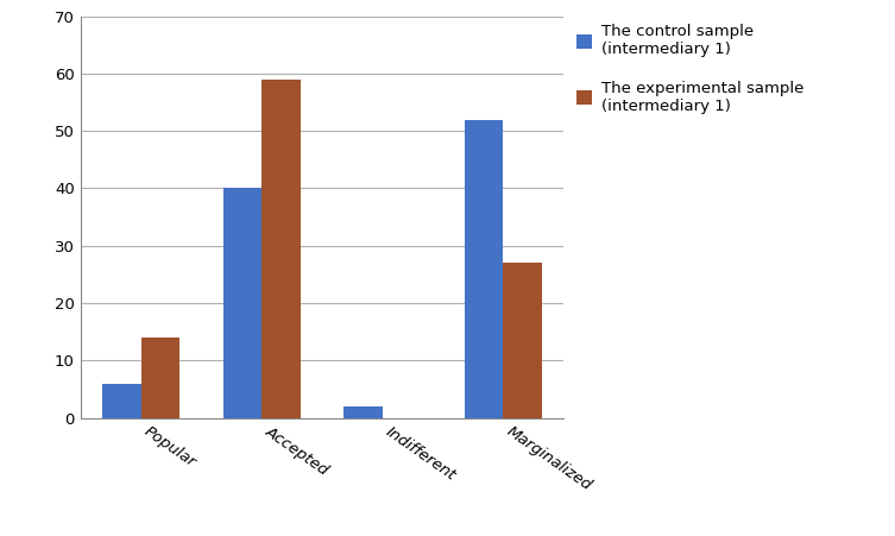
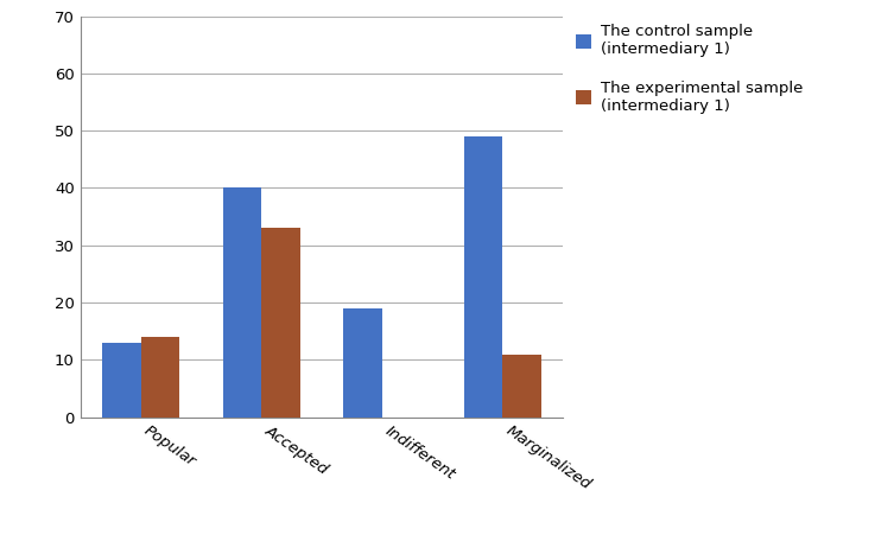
The control sample (intermediary 1)/Popular: 6 -> 13
The experimental sample (intermediary 1)/Accepted: 59 -> 33
The control sample (intermediary 1)/Indifferent: 2 -> 19
The control sample (intermediary 1)/Marginalized: 52 -> 49
The experimental sample (intermediary 1)/Marginalized: 27 -> 11
